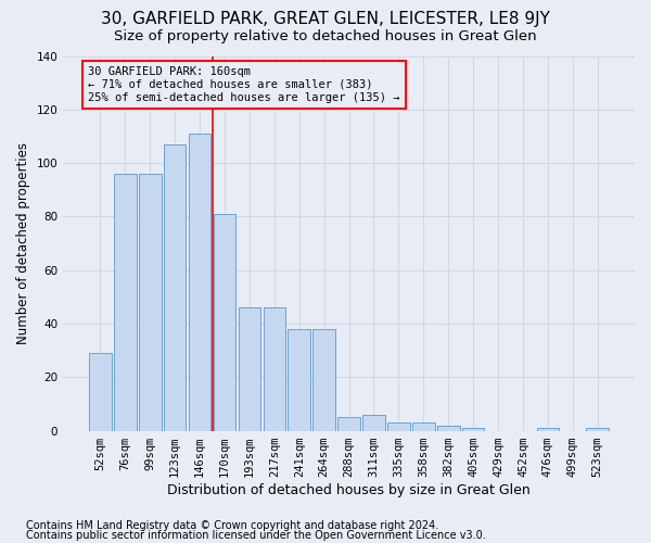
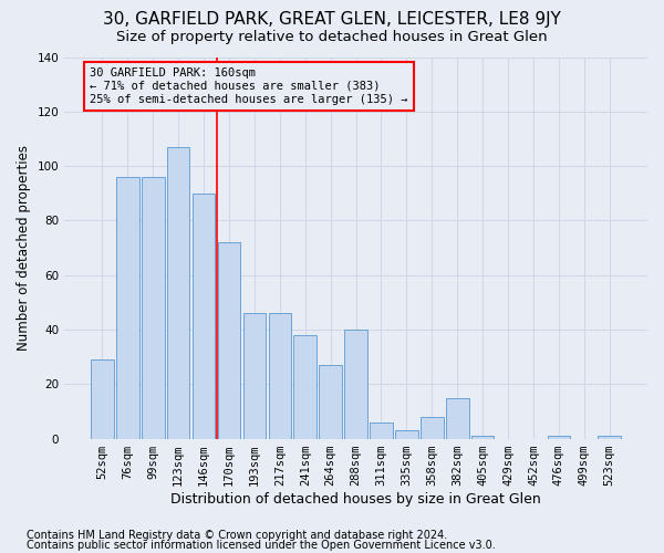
146sqm: 111 -> 90
170sqm: 81 -> 72
264sqm: 38 -> 27
288sqm: 5 -> 40
358sqm: 3 -> 8
382sqm: 2 -> 15
